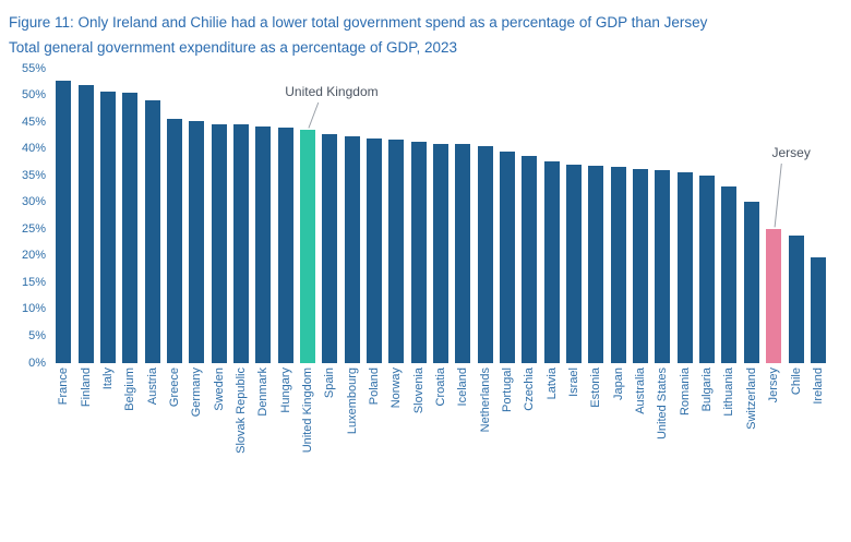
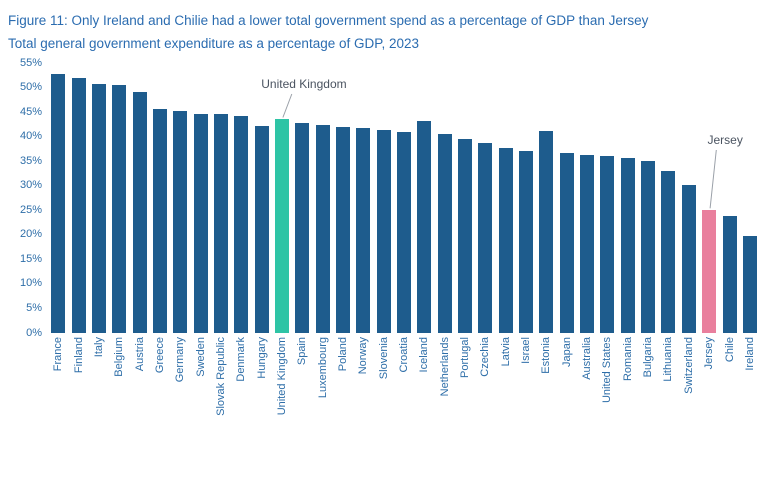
Hungary: 44% -> 42%
Iceland: 41% -> 43%
Estonia: 37% -> 41%
